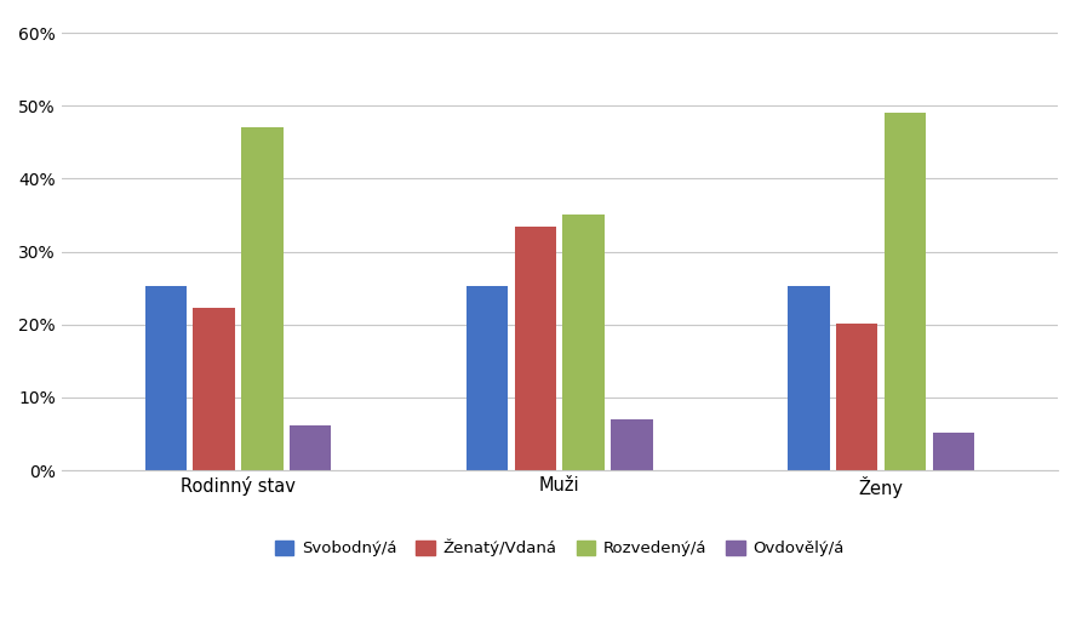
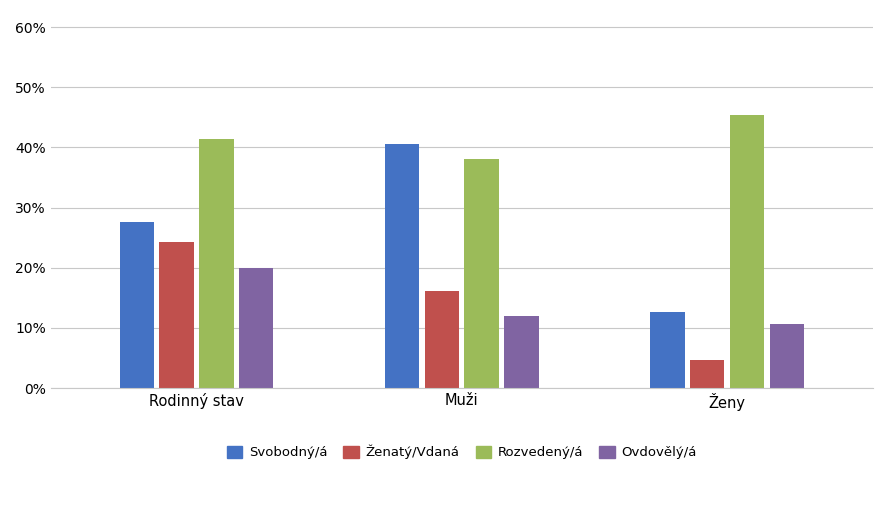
Svobodný/á/Rodinný stav: 25.3% -> 27.6%
Ženatý/Vdaná/Rodinný stav: 22.2% -> 24.2%
Rozvedený/á/Rodinný stav: 47.0% -> 41.4%
Ovdovělý/á/Rodinný stav: 6.1% -> 20.0%
Svobodný/á/Muži: 25.3% -> 40.6%
Ženatý/Vdaná/Muži: 33.4% -> 16.2%
Rozvedený/á/Muži: 35.1% -> 38.0%
Ovdovělý/á/Muži: 7.0% -> 12.0%
Svobodný/á/Ženy: 25.3% -> 12.6%
Ženatý/Vdaná/Ženy: 20.2% -> 4.6%
Rozvedený/á/Ženy: 49.1% -> 45.4%
Ovdovělý/á/Ženy: 5.1% -> 10.6%
